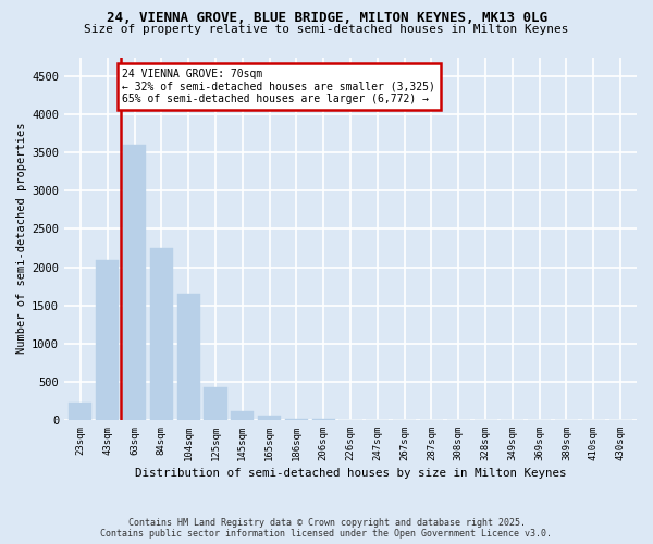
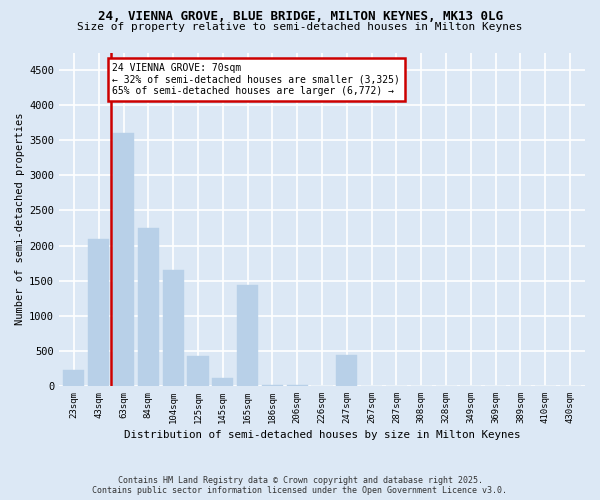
165sqm: 50 -> 1440
247sqm: 0 -> 440
